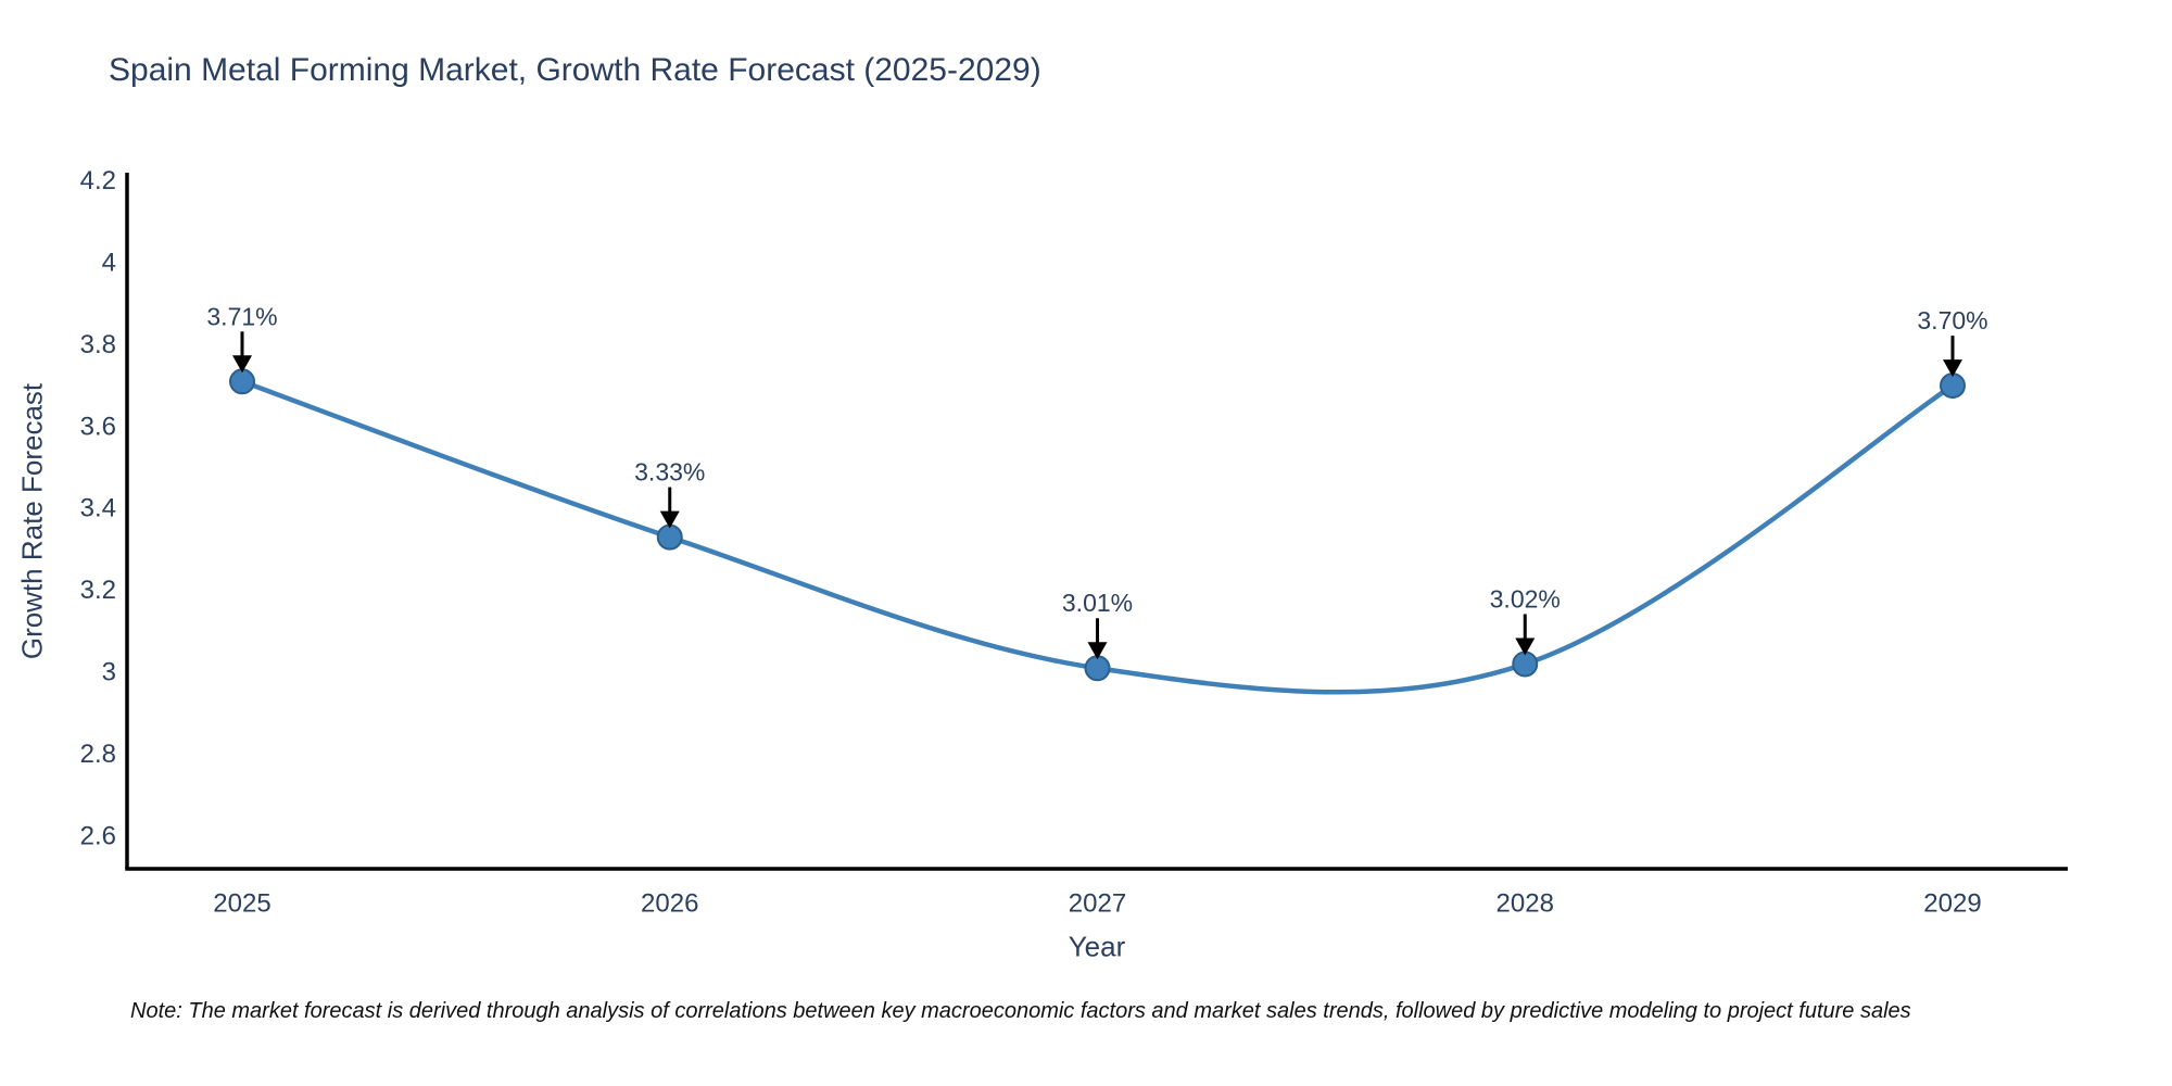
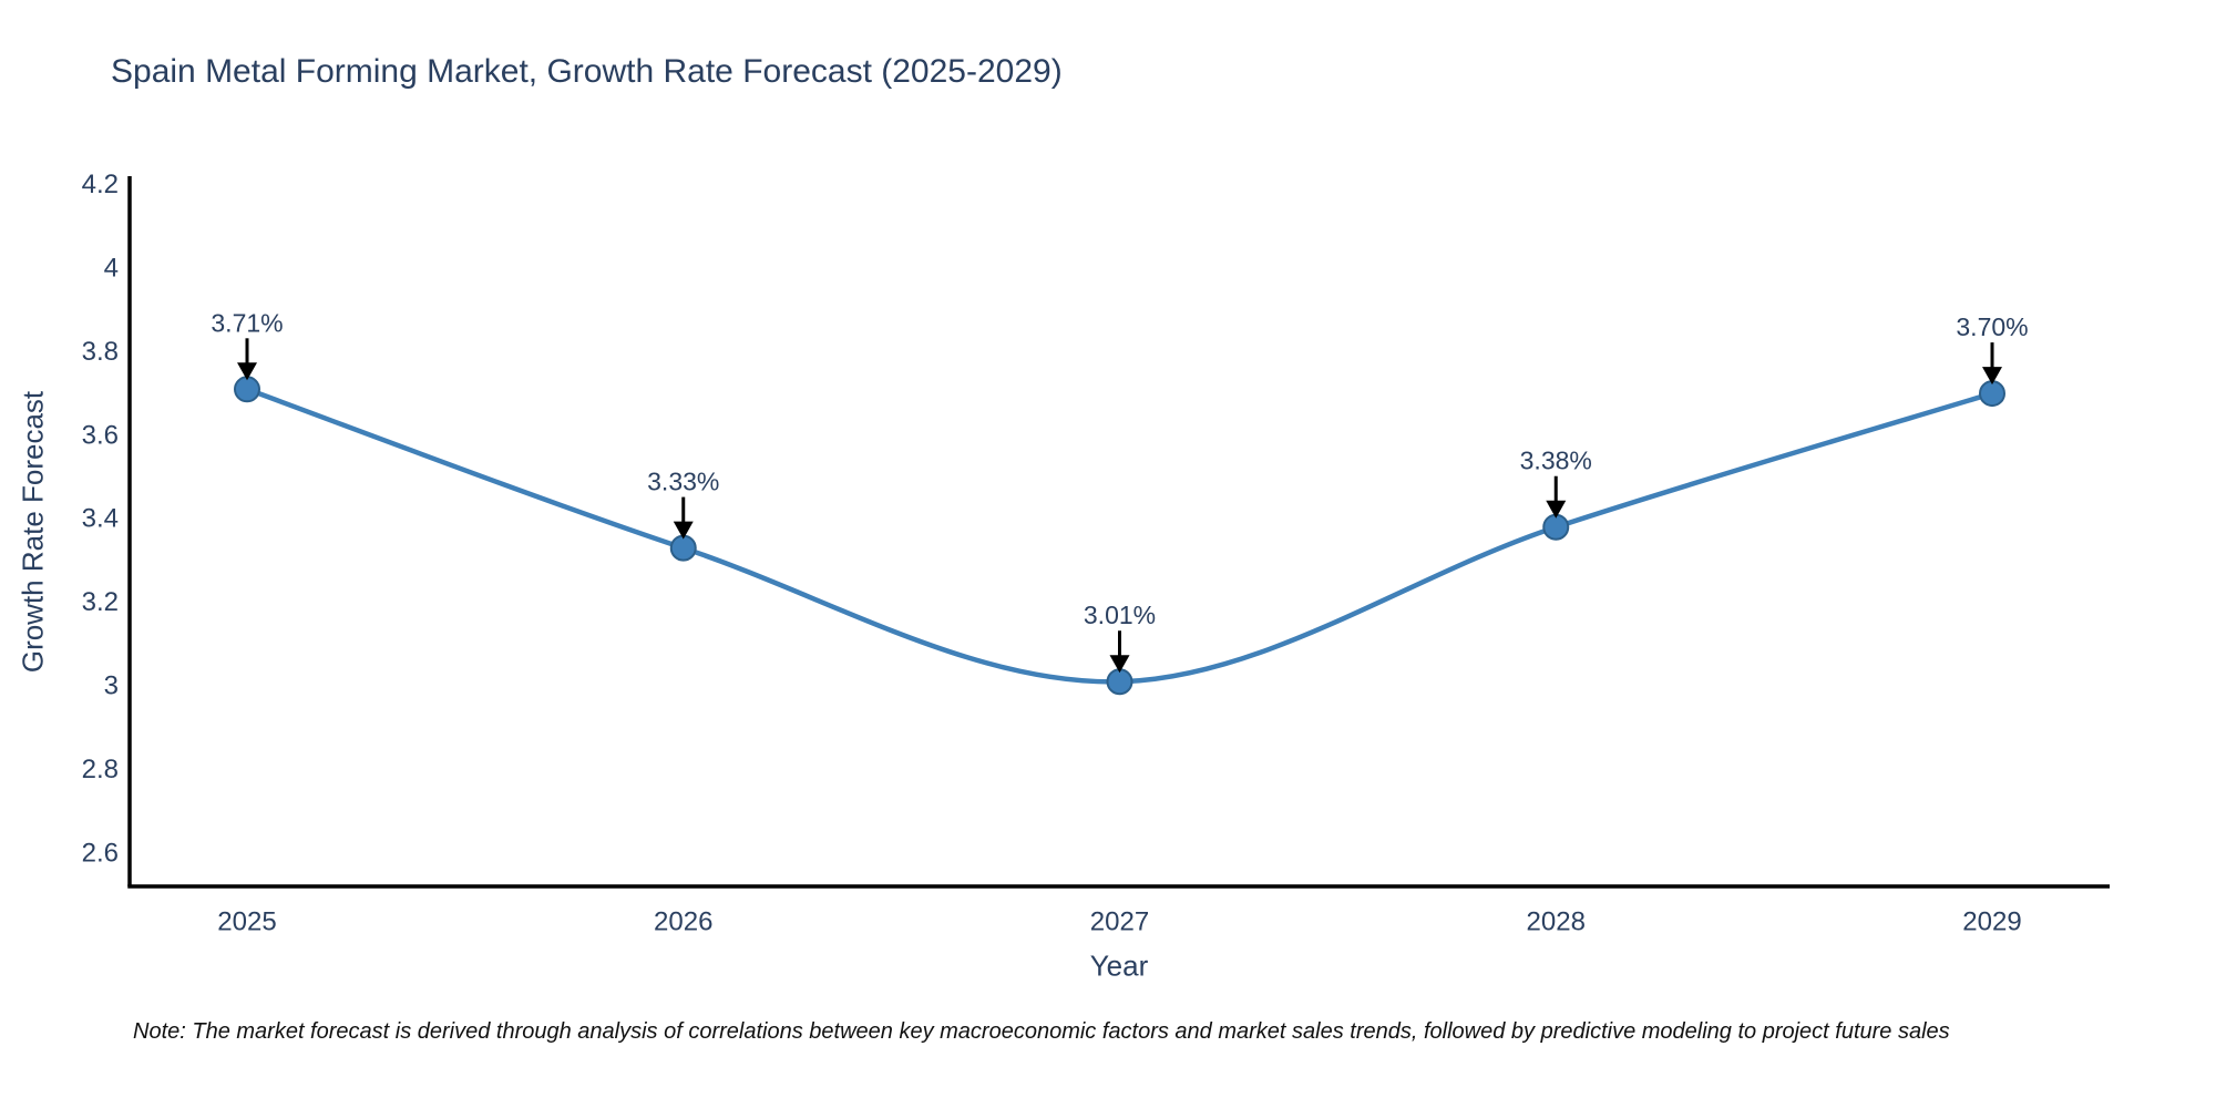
2028: 3.02% -> 3.38%
